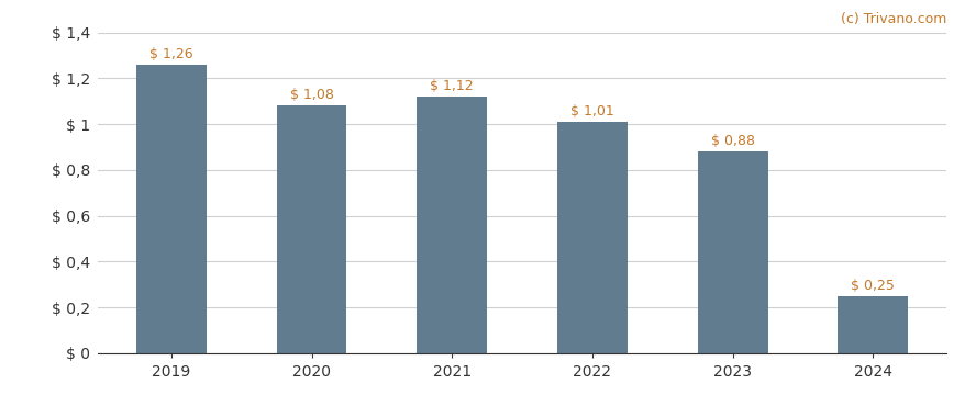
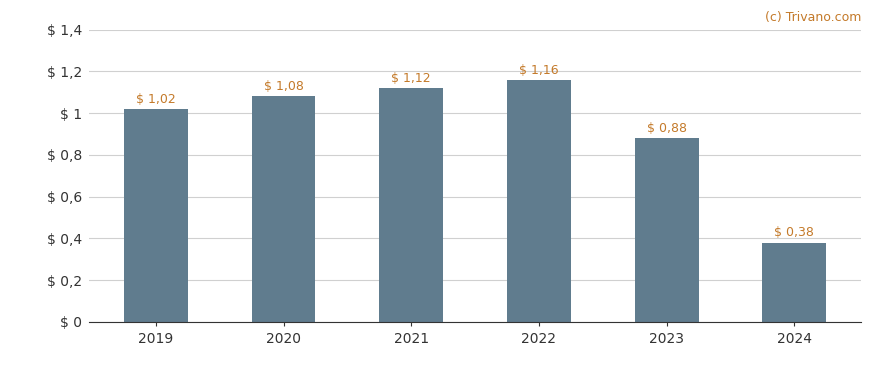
2019: 1,26 -> 1,02
2022: 1,01 -> 1,16
2024: 0,25 -> 0,38
